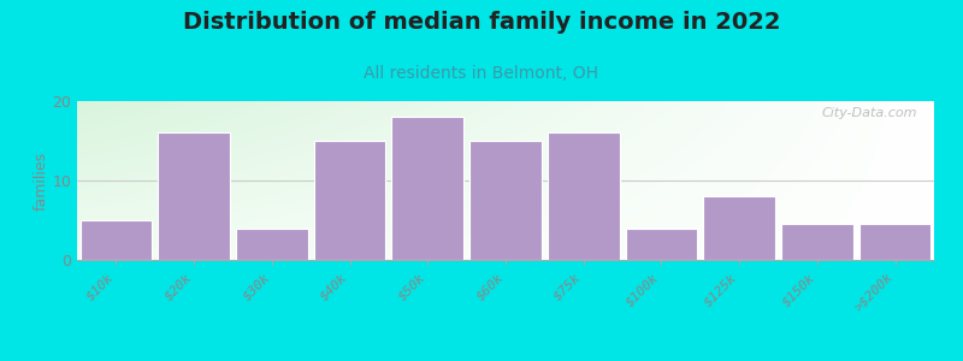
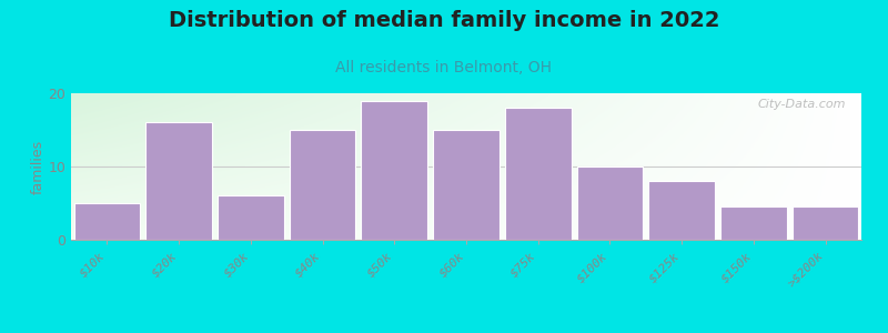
$30k: 4.0 -> 6.0
$50k: 18.0 -> 19.0
$75k: 16.0 -> 18.0
$100k: 4.0 -> 10.0
